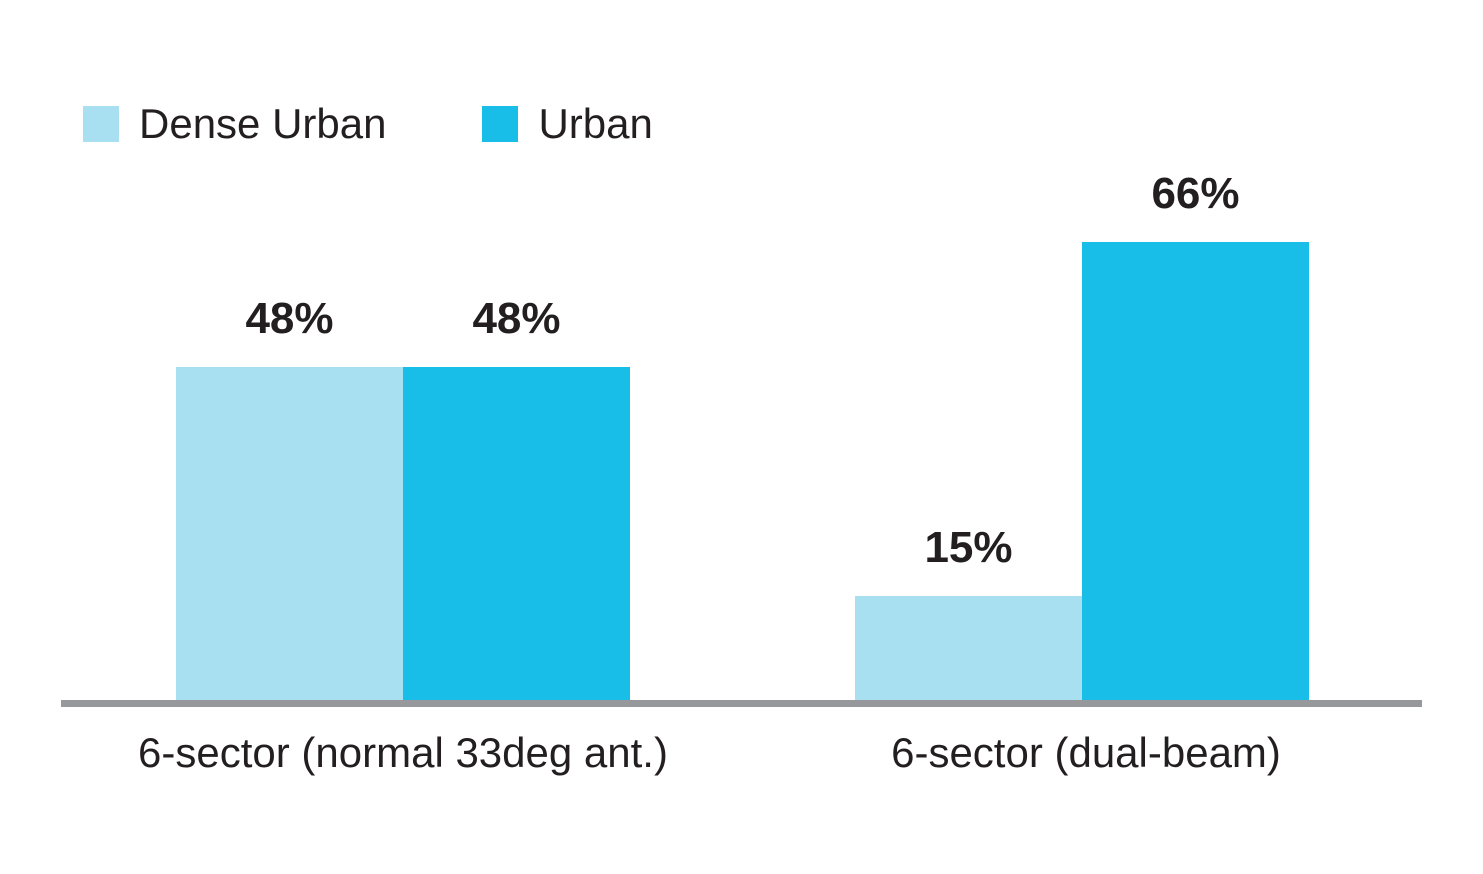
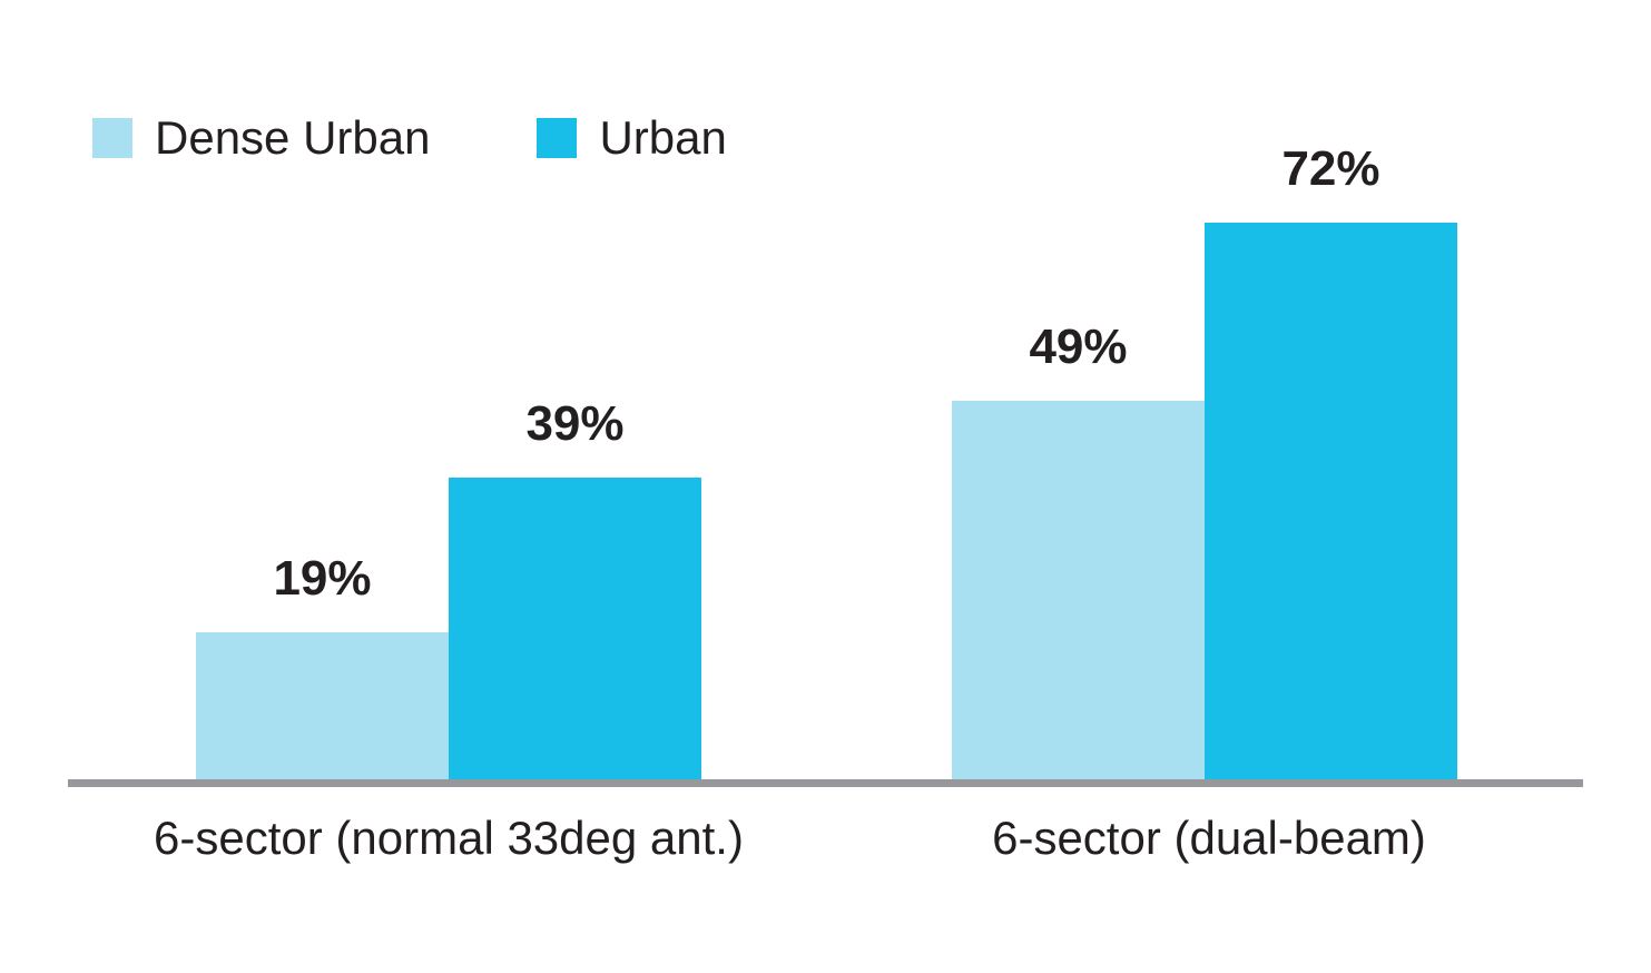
Dense Urban/6-sector (normal 33deg ant.): 48% -> 19%
Urban/6-sector (normal 33deg ant.): 48% -> 39%
Dense Urban/6-sector (dual-beam): 15% -> 49%
Urban/6-sector (dual-beam): 66% -> 72%
